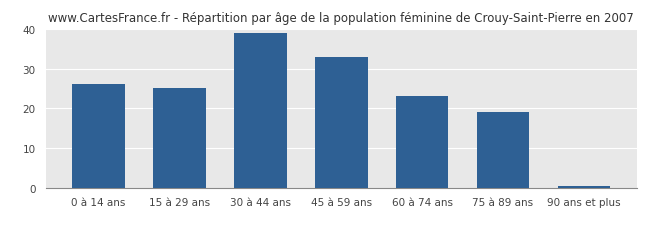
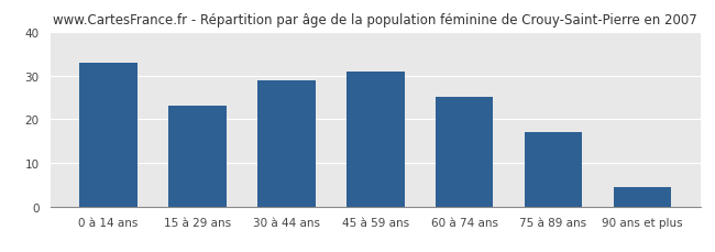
0 à 14 ans: 26.0 -> 33.0
15 à 29 ans: 25.0 -> 23.0
30 à 44 ans: 39.0 -> 29.0
45 à 59 ans: 33.0 -> 31.0
60 à 74 ans: 23.0 -> 25.0
75 à 89 ans: 19.0 -> 17.0
90 ans et plus: 0.5 -> 4.5
